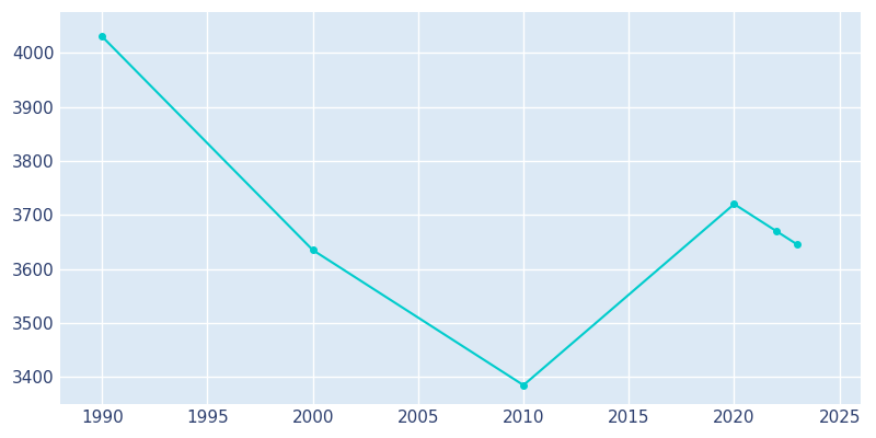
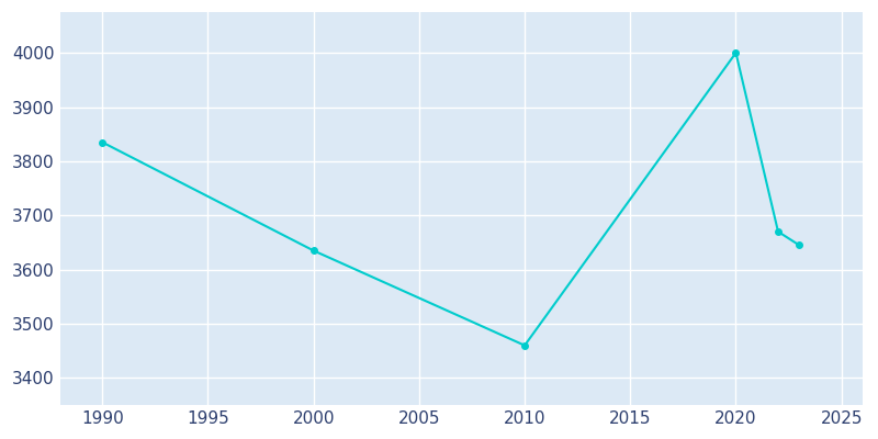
1990: 4030 -> 3835
2010: 3385 -> 3460
2020: 3720 -> 4000
